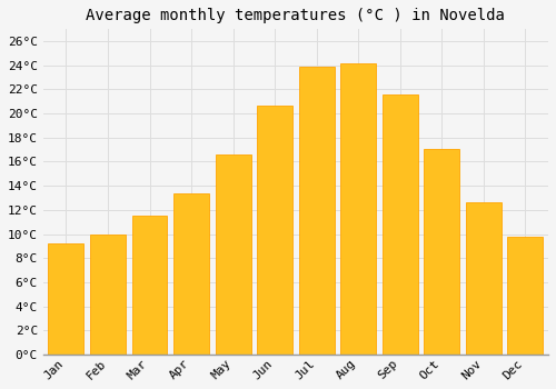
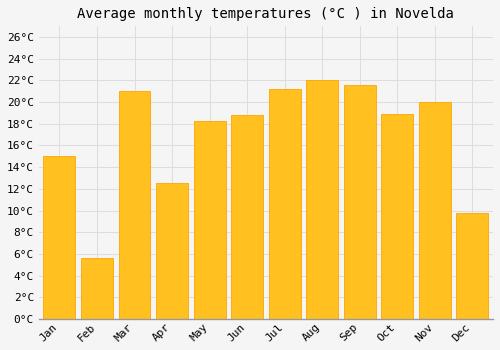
Jan: 9.2°C -> 15.0°C
Feb: 10.0°C -> 5.6°C
Mar: 11.5°C -> 21.0°C
Apr: 13.4°C -> 12.5°C
May: 16.6°C -> 18.3°C
Jun: 20.7°C -> 18.8°C
Jul: 23.9°C -> 21.2°C
Aug: 24.2°C -> 22.0°C
Oct: 17.1°C -> 18.9°C
Nov: 12.6°C -> 20.0°C
